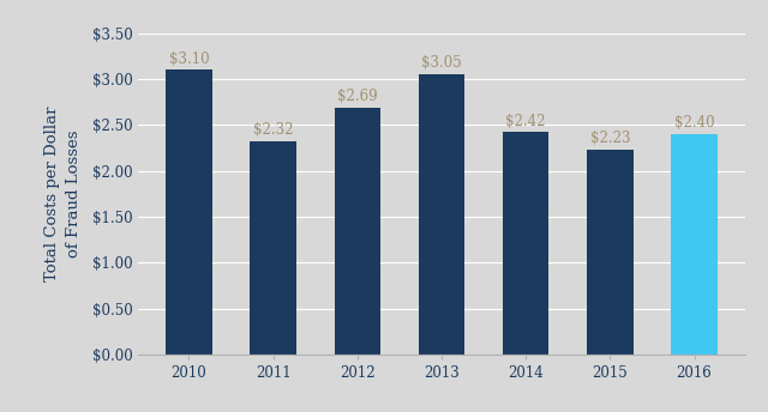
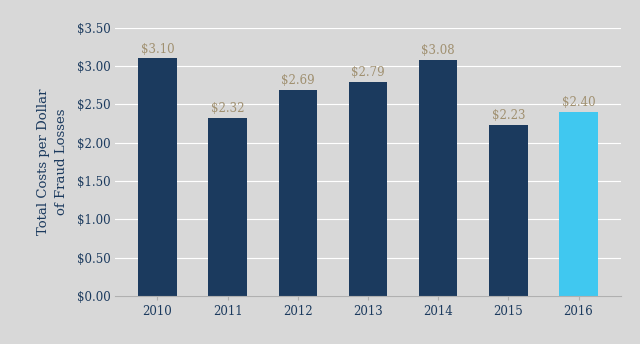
2013: $3.05 -> $2.79
2014: $2.42 -> $3.08
